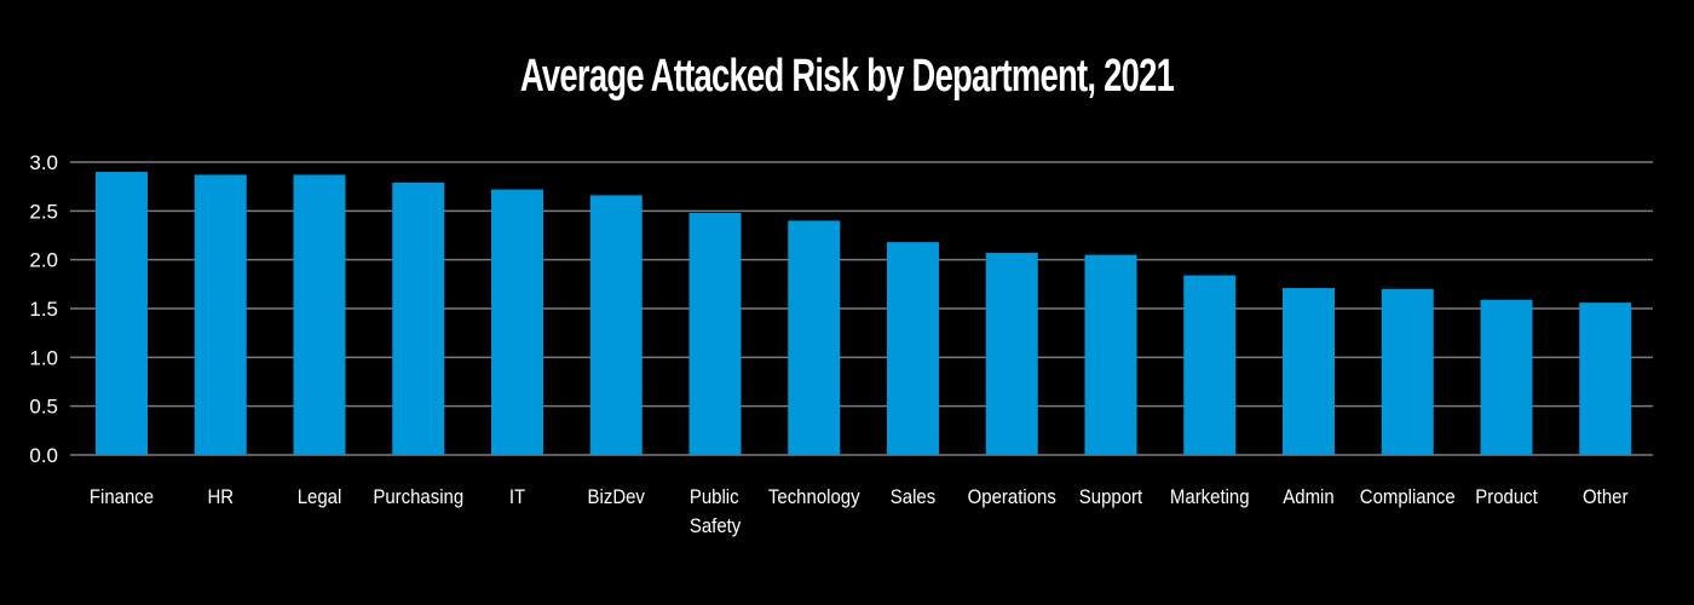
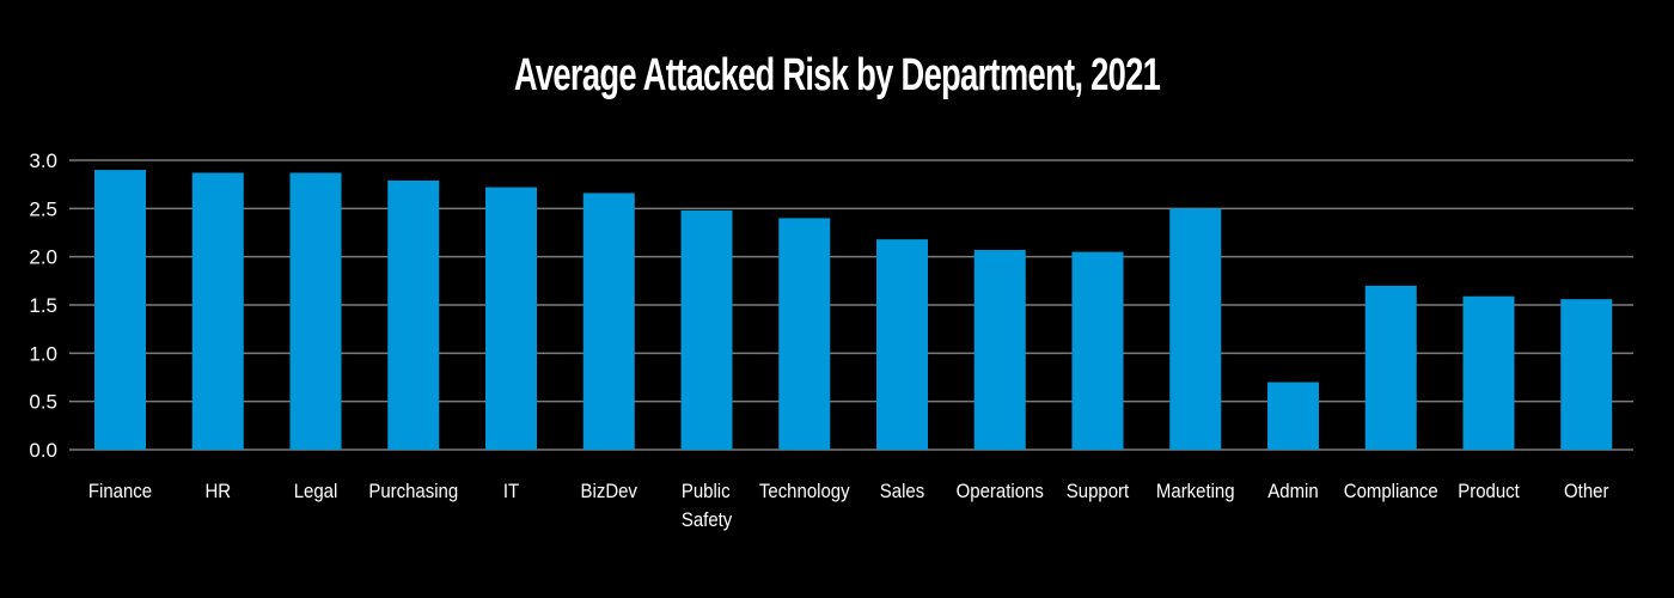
Marketing: 1.8 -> 2.5
Admin: 1.7 -> 0.7
